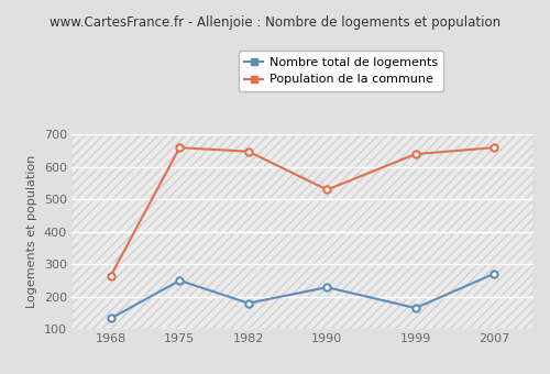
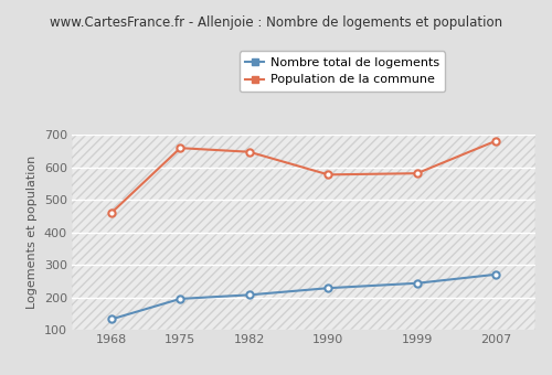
Population de la commune/1968: 265 -> 460
Nombre total de logements/1975: 250 -> 196
Nombre total de logements/1982: 180 -> 208
Population de la commune/1990: 530 -> 578
Nombre total de logements/1999: 165 -> 244
Population de la commune/1999: 640 -> 582
Population de la commune/2007: 660 -> 682
